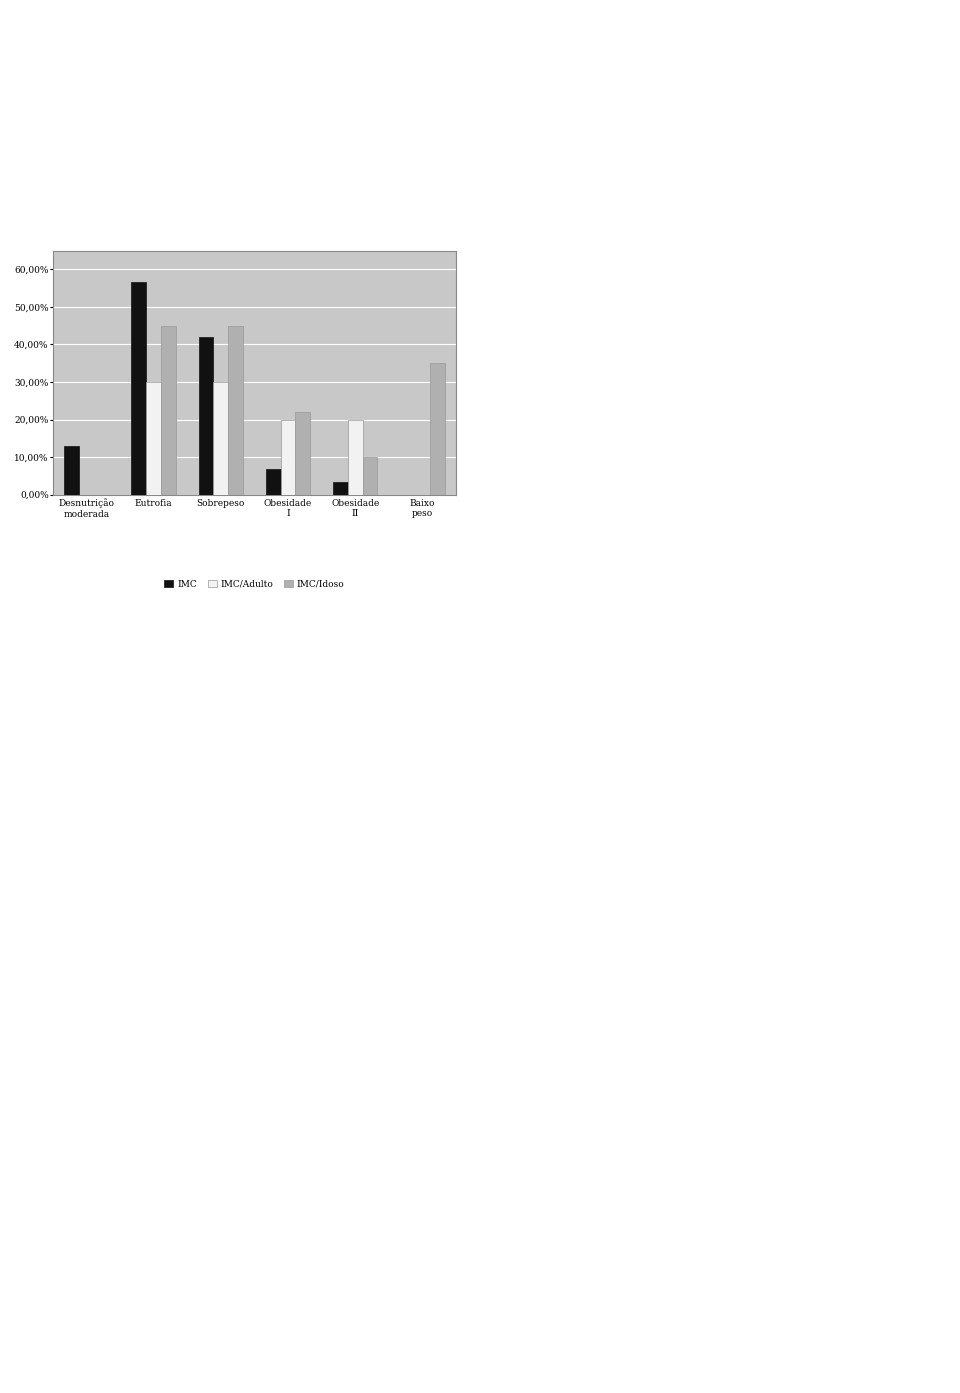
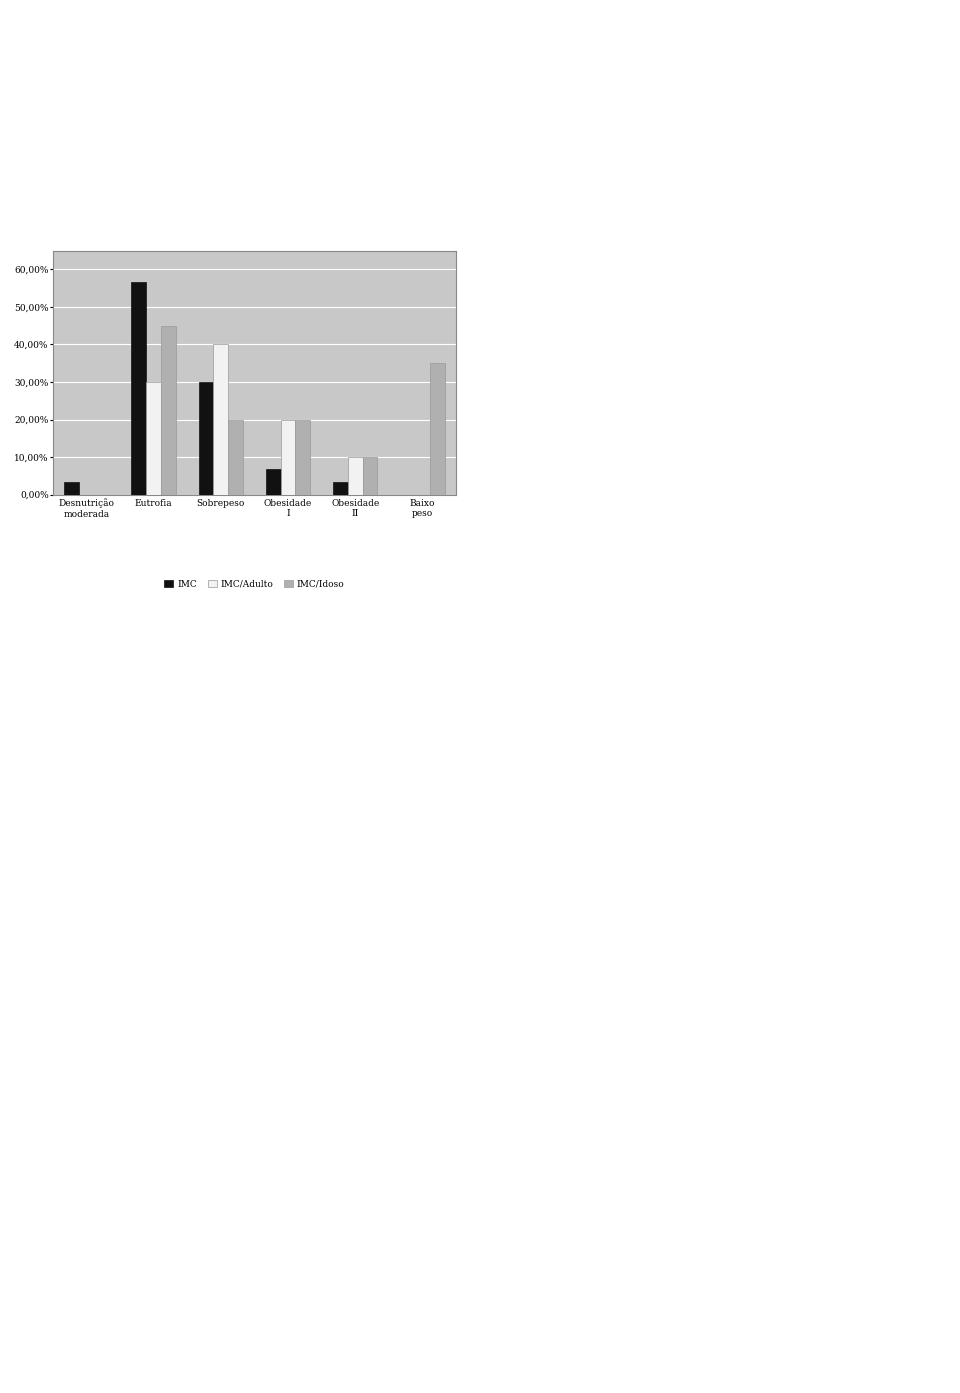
IMC/Desnutrição moderada: 13,0% -> 3,3%
IMC/Sobrepeso: 42,0% -> 30,0%
IMC/Adulto/Sobrepeso: 30% -> 40%
IMC/Idoso/Sobrepeso: 45% -> 20%
IMC/Idoso/Obesidade I: 22% -> 20%
IMC/Adulto/Obesidade II: 20% -> 10%
